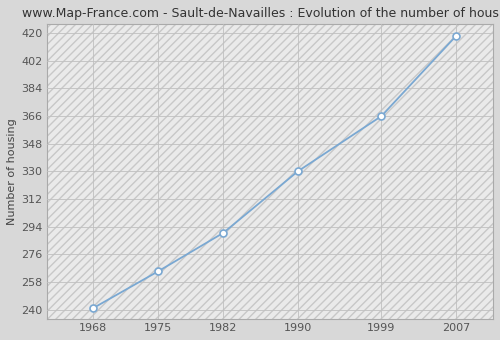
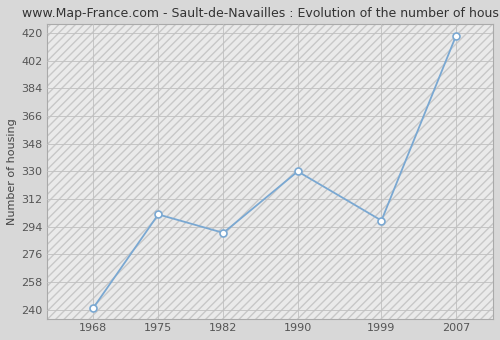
1975: 265 -> 302
1999: 366 -> 298
